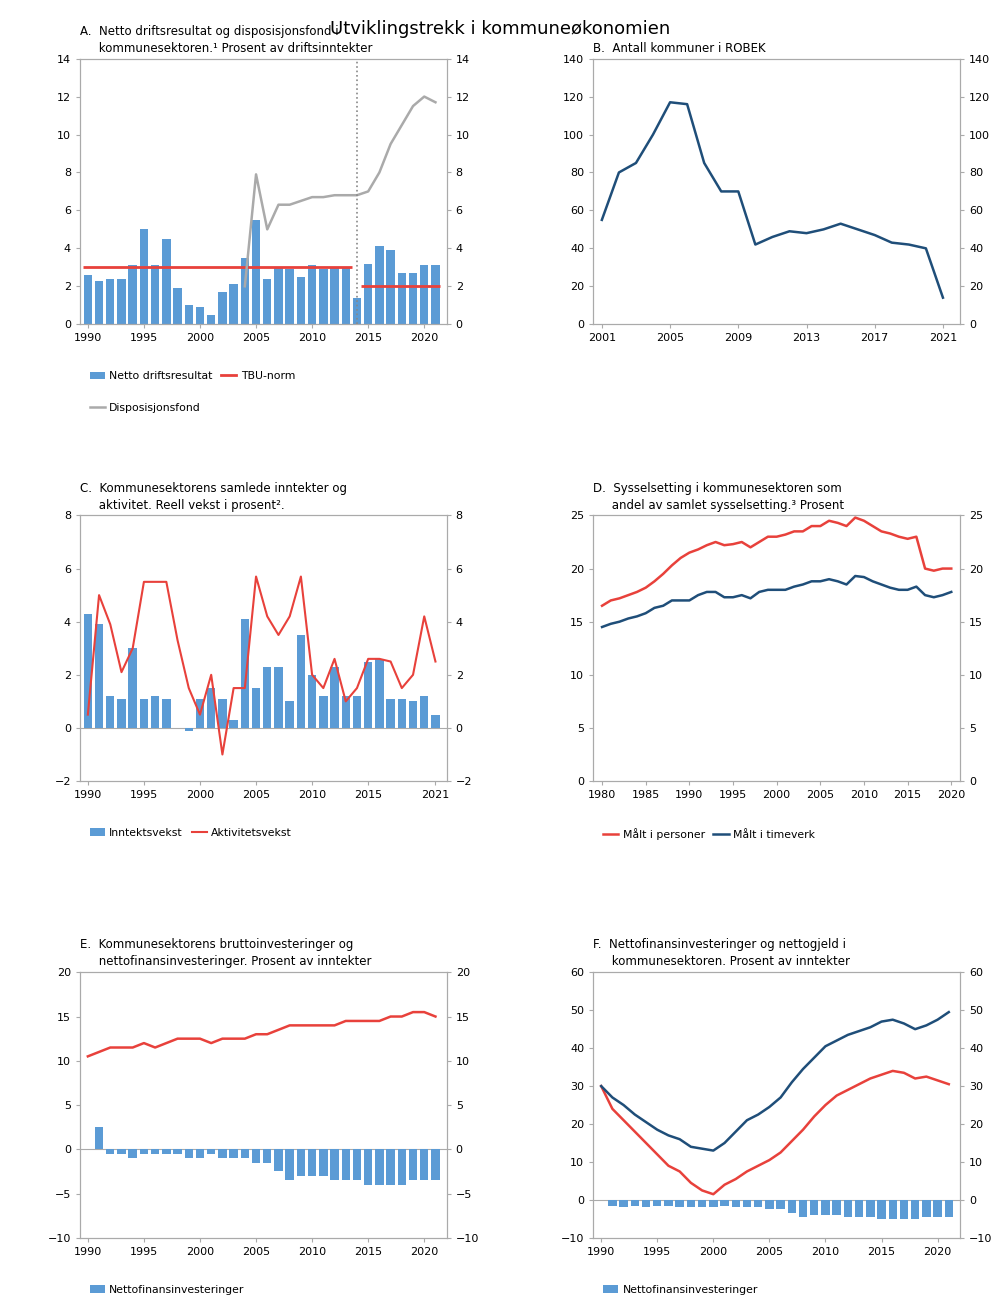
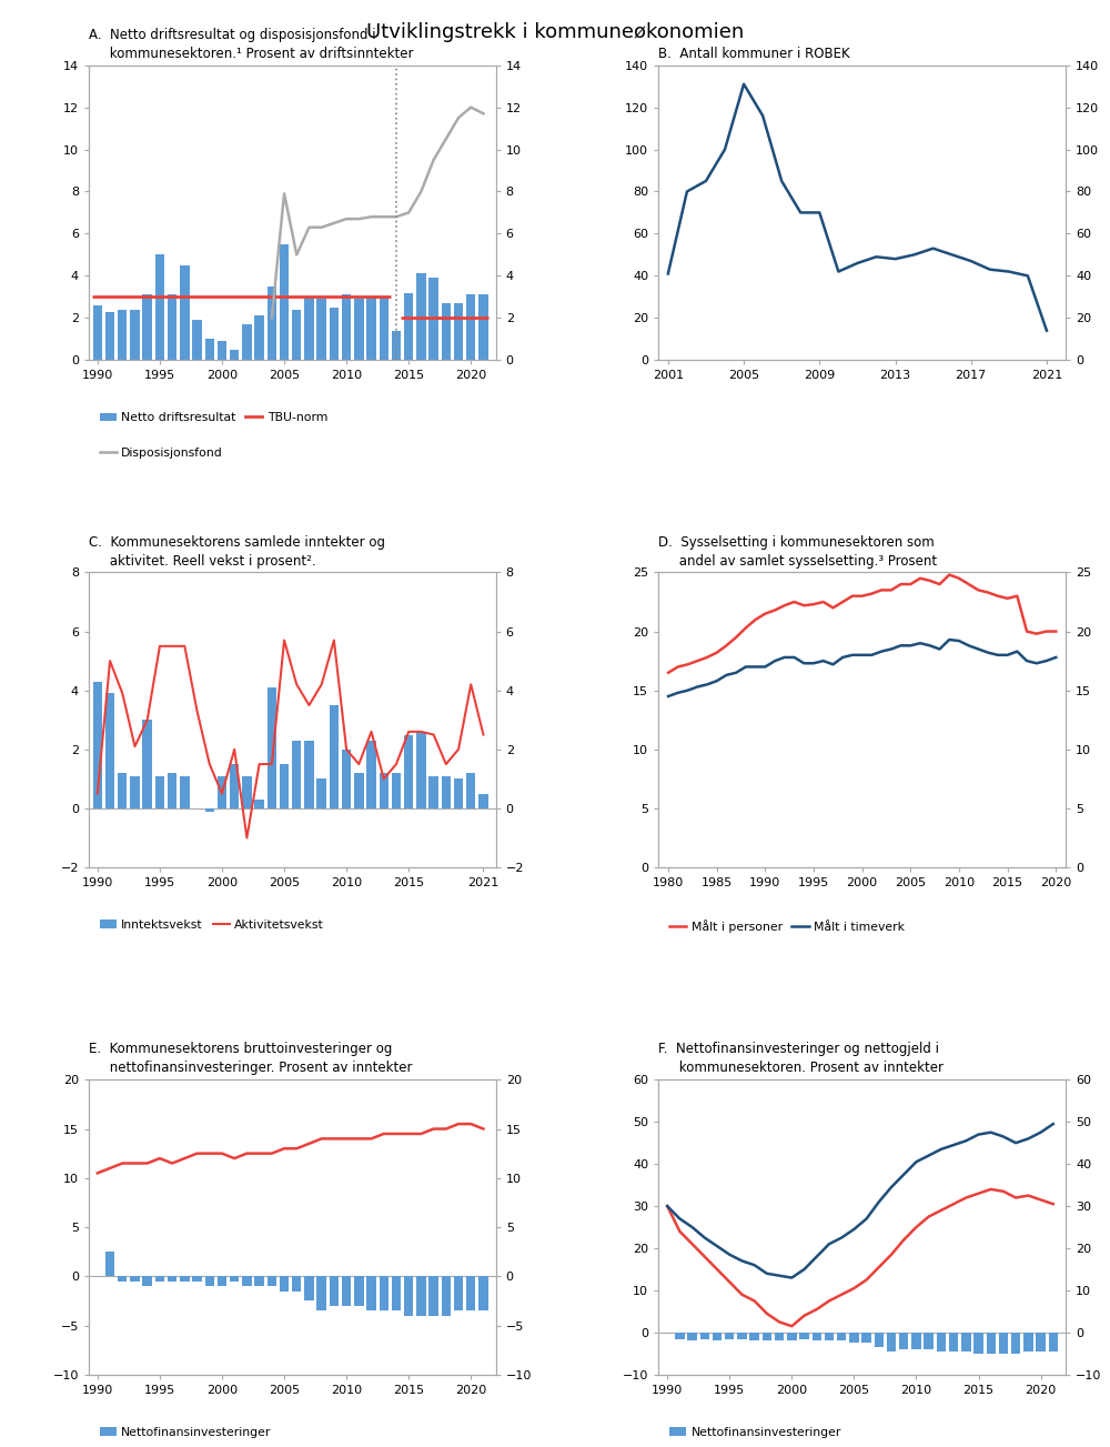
B. Antall kommuner i ROBEK/2001: 55 -> 41
B. Antall kommuner i ROBEK/2005: 117 -> 131
